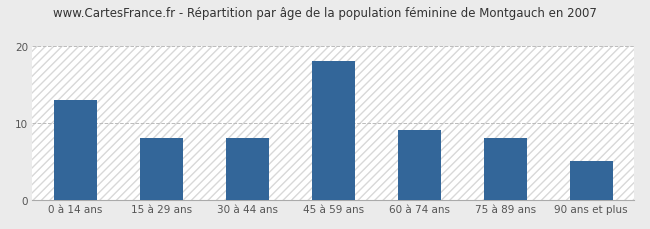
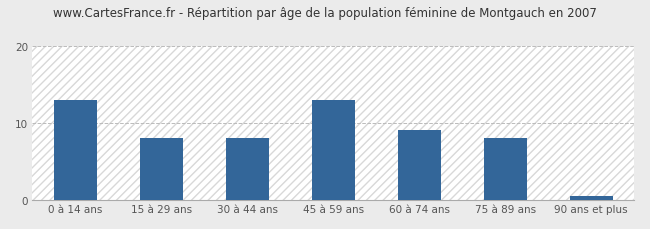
45 à 59 ans: 18.0 -> 13.0
90 ans et plus: 5.0 -> 0.5
